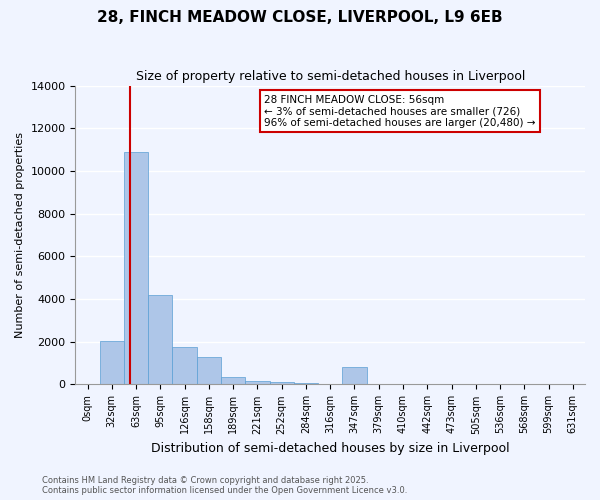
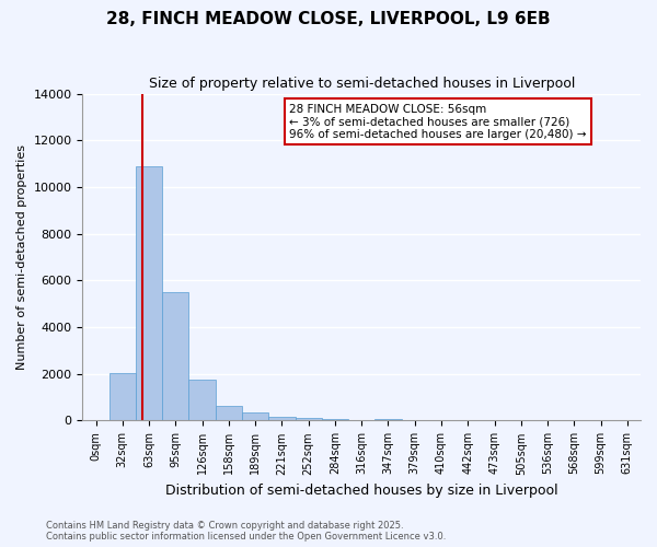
95sqm: 4200 -> 5500
158sqm: 1300 -> 650
347sqm: 800 -> 90
